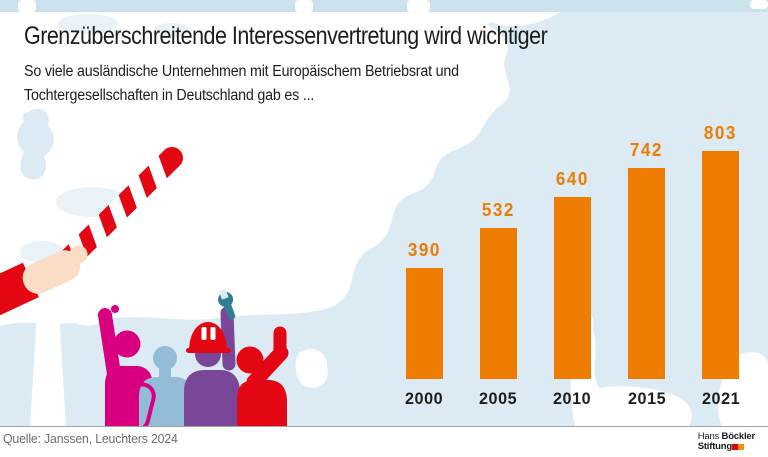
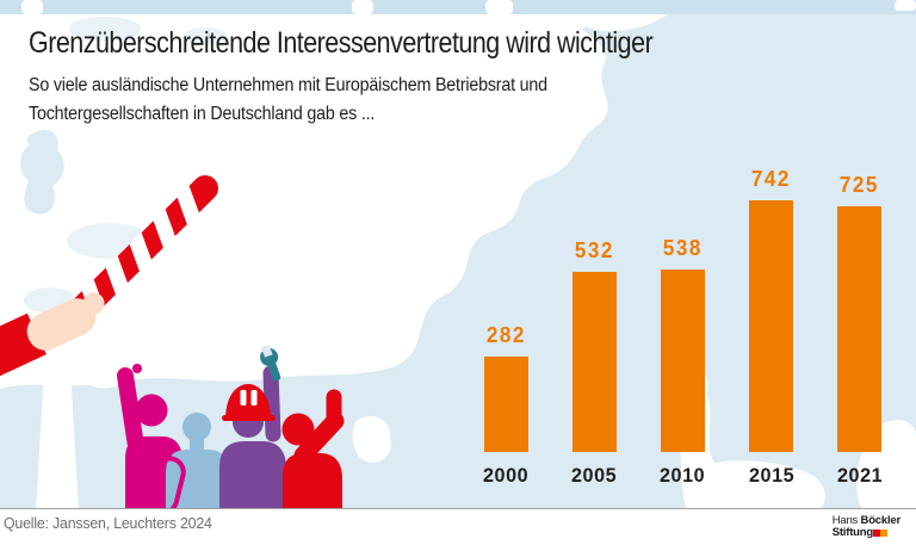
2000: 390 -> 282
2010: 640 -> 538
2021: 803 -> 725
